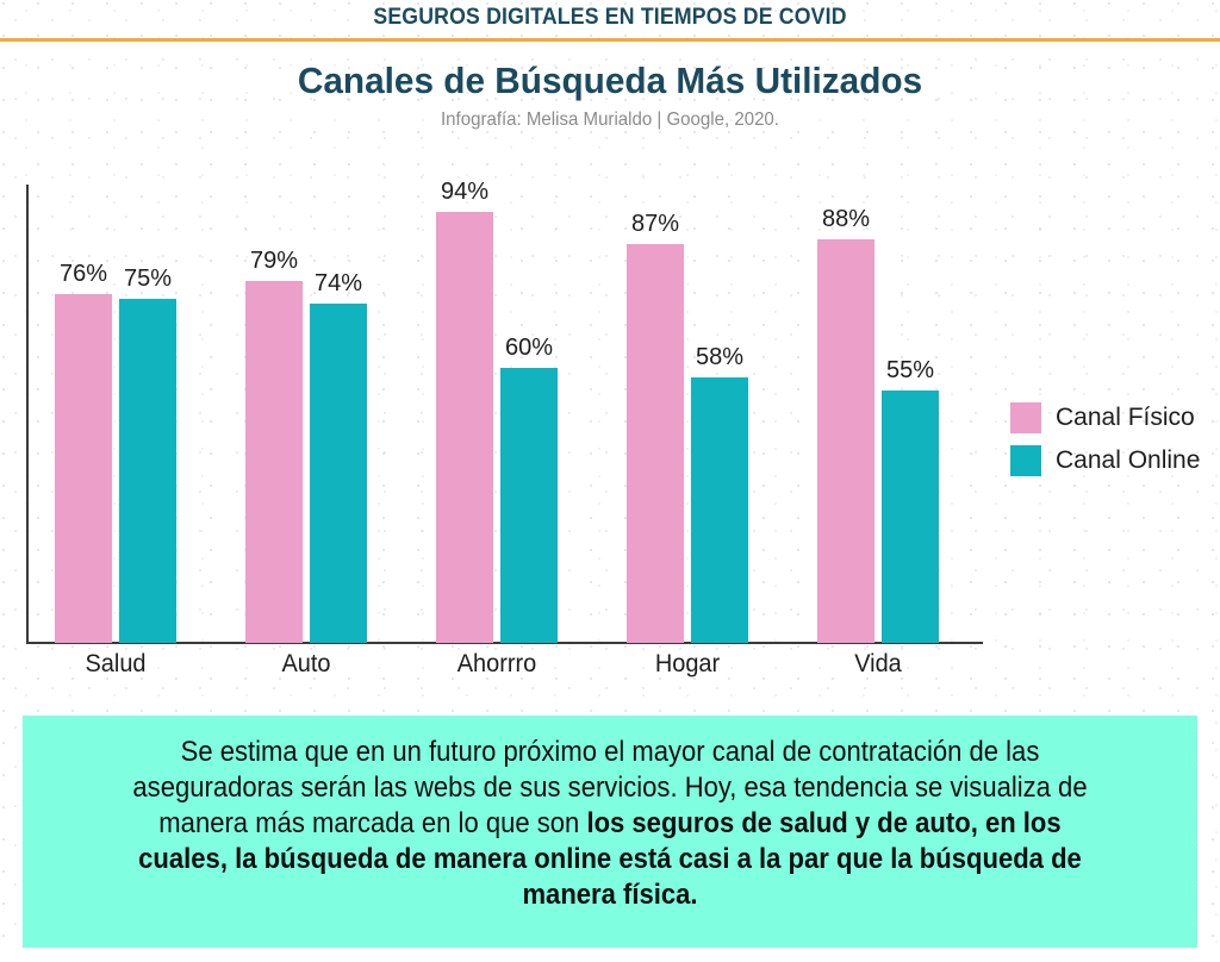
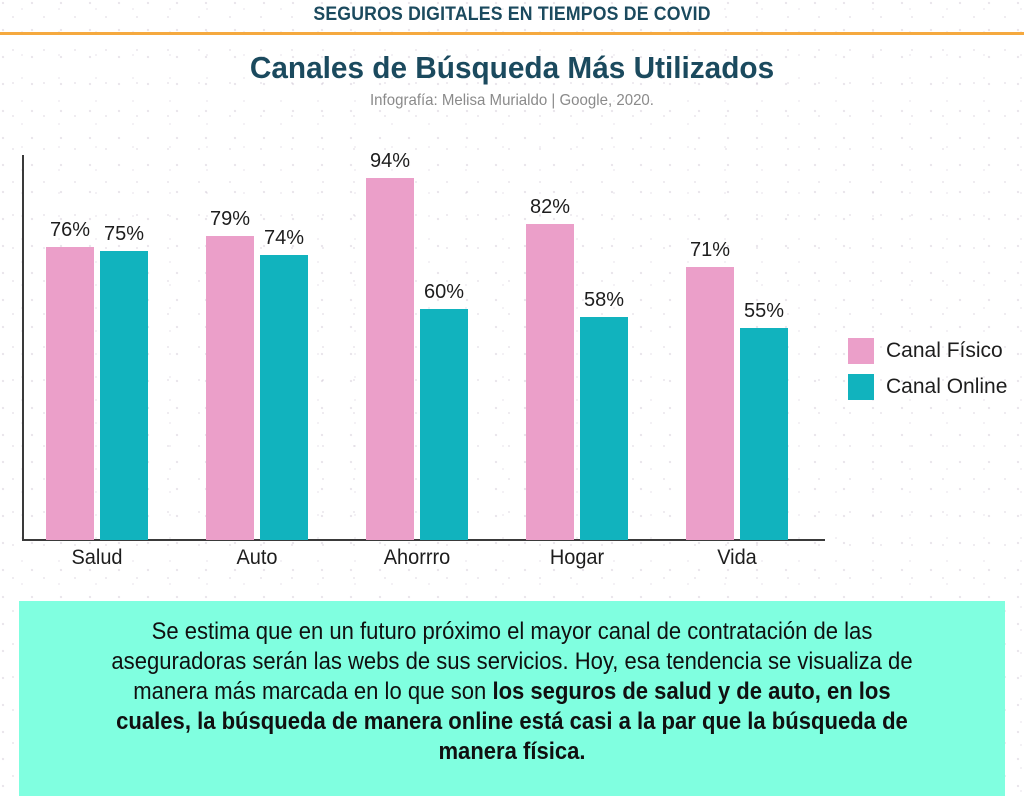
Canal Físico/Hogar: 87% -> 82%
Canal Físico/Vida: 88% -> 71%
